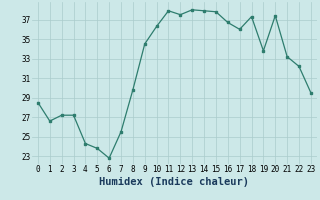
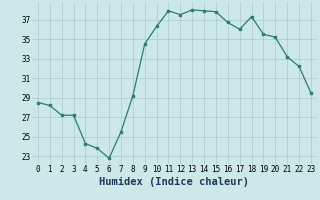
1: 26.6 -> 28.2
8: 29.8 -> 29.2
19: 33.8 -> 35.5
20: 37.4 -> 35.2
